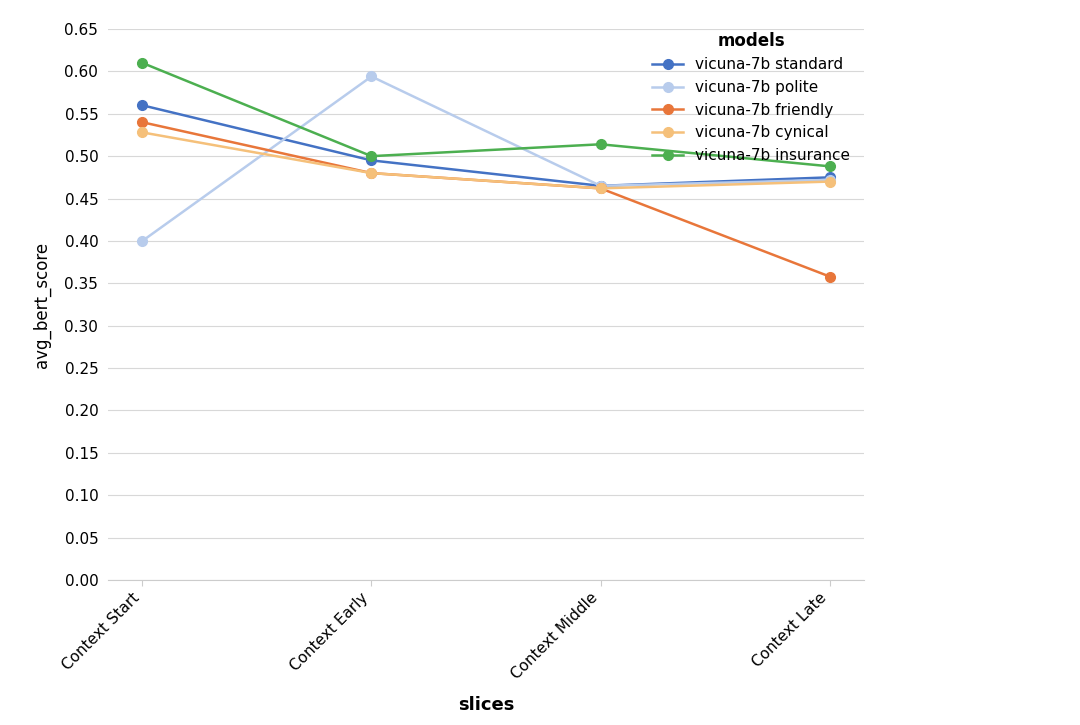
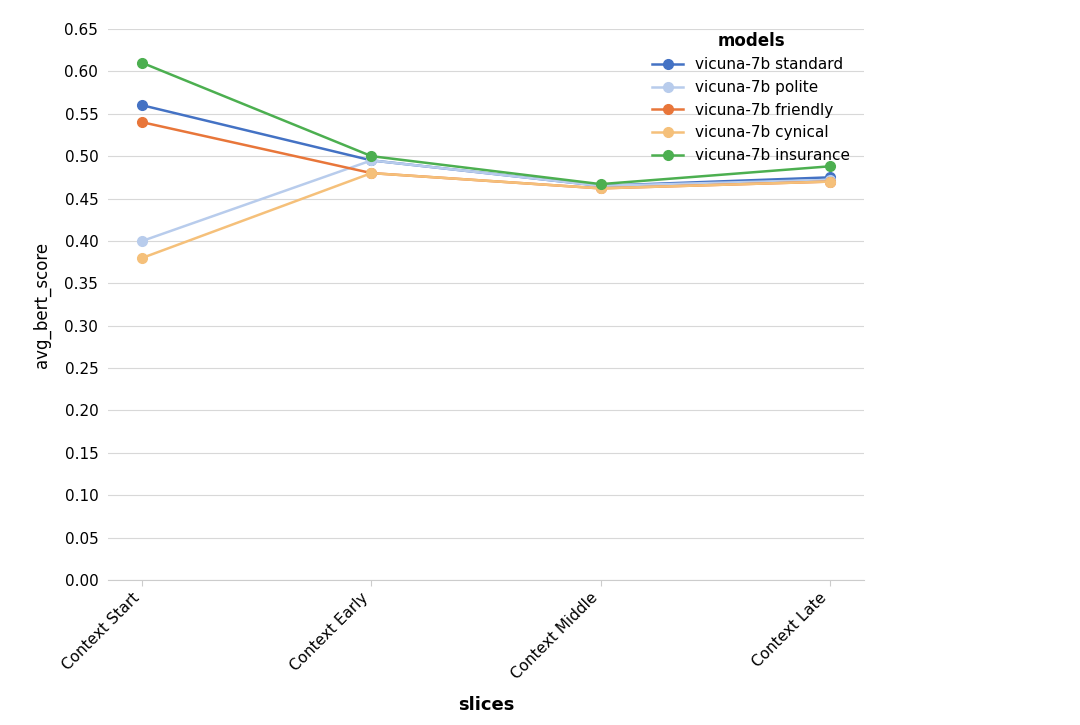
vicuna-7b cynical/Context Start: 0.528 -> 0.380
vicuna-7b polite/Context Early: 0.594 -> 0.495
vicuna-7b insurance/Context Middle: 0.514 -> 0.467
vicuna-7b friendly/Context Late: 0.358 -> 0.470
